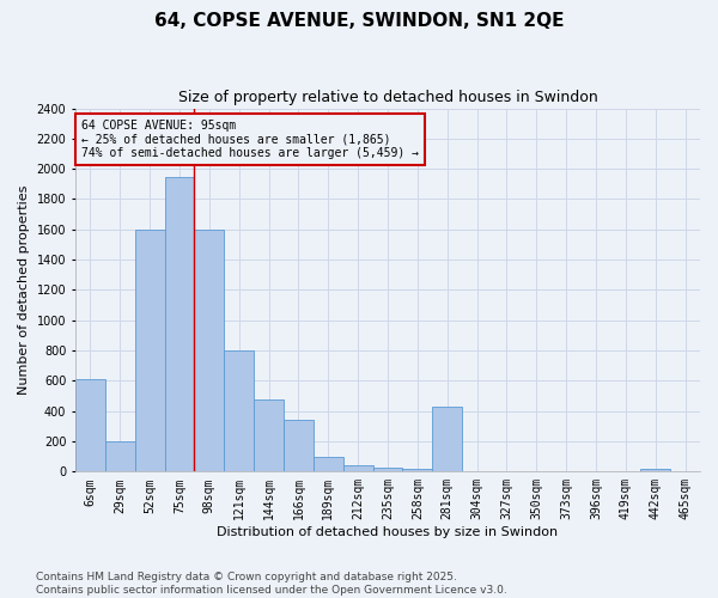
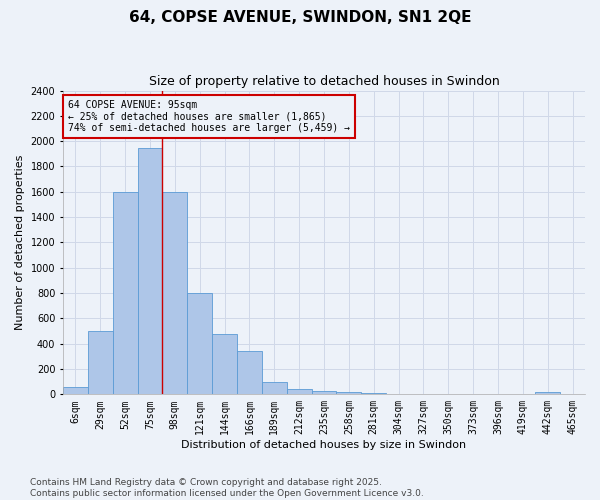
6sqm: 610 -> 60
29sqm: 200 -> 500
281sqm: 430 -> 10
